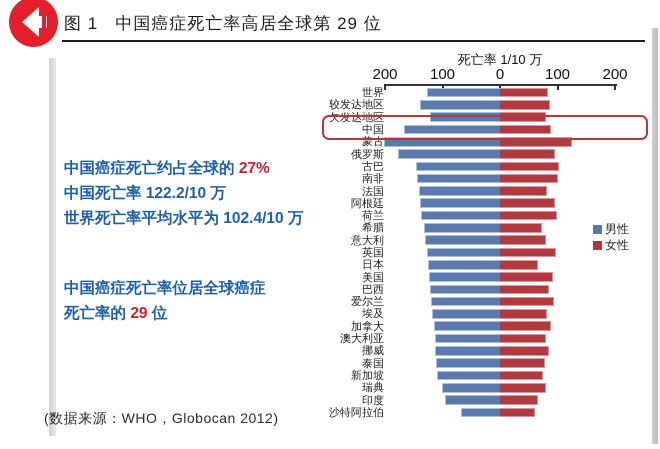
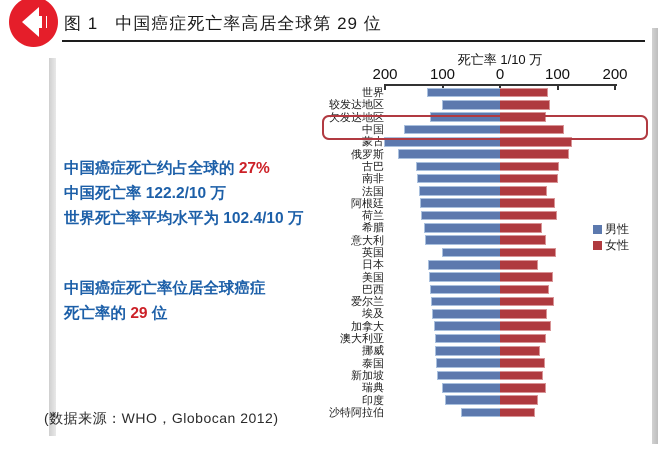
男性/较发达地区: 140 -> 100
女性/中国: 90 -> 110
女性/俄罗斯: 100 -> 120
男性/英国: 130 -> 100
女性/挪威: 80 -> 70
